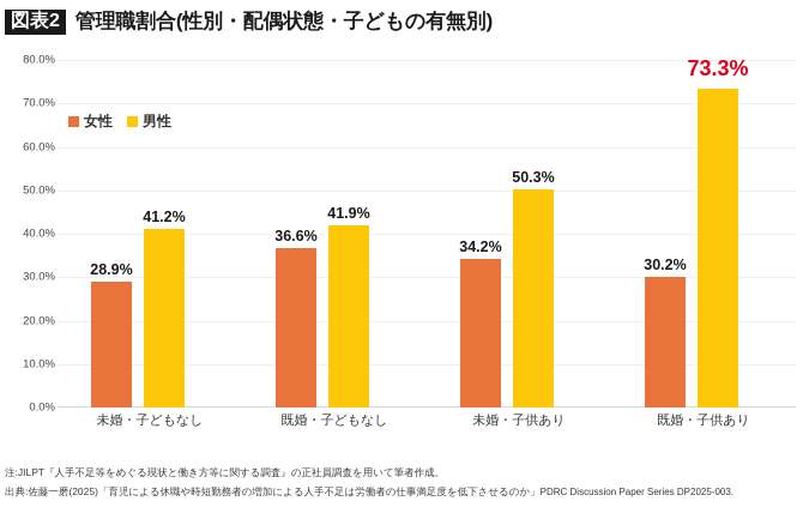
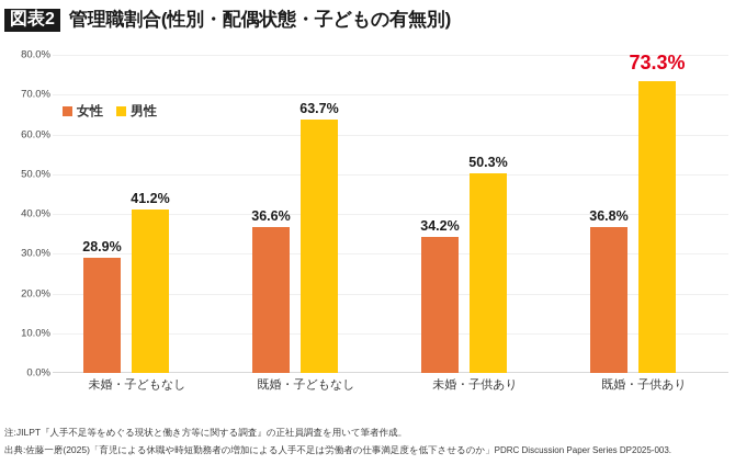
男性/既婚・子どもなし: 41.9% -> 63.7%
女性/既婚・子供あり: 30.2% -> 36.8%
